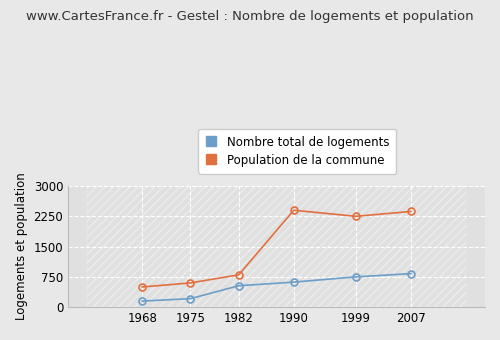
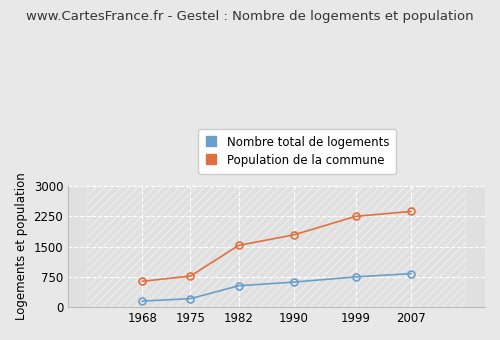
Population de la commune/1968: 500 -> 640
Population de la commune/1975: 600 -> 770
Population de la commune/1982: 800 -> 1530
Population de la commune/1990: 2400 -> 1790
